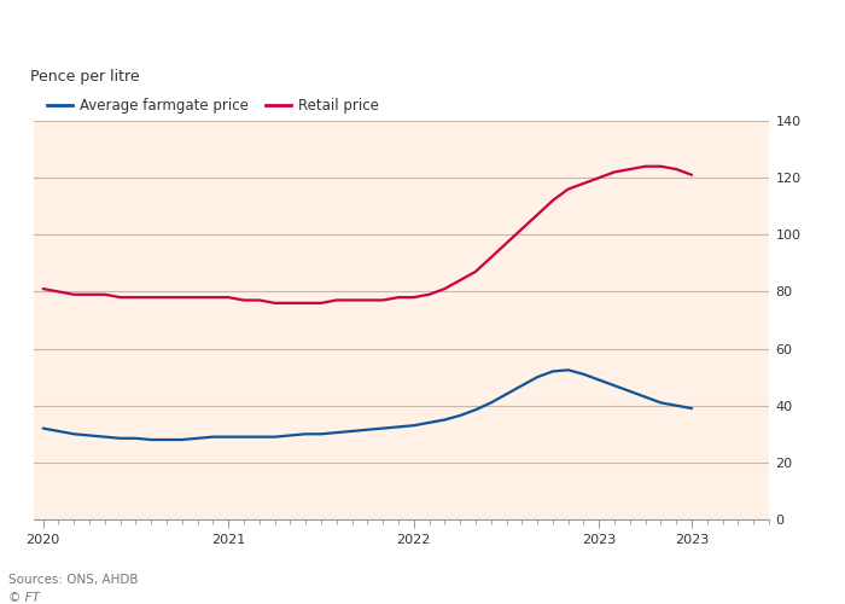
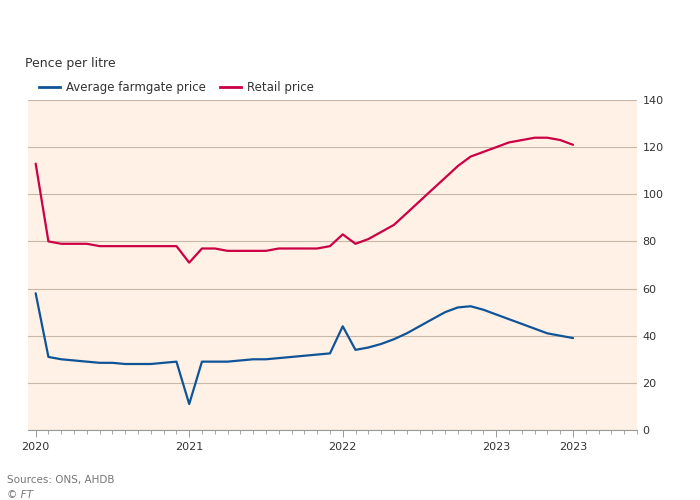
Average farmgate price/2020: 32.0 -> 58.0
Retail price/2020: 81 -> 113
Average farmgate price/2021: 29.0 -> 11.0
Retail price/2021: 78 -> 71
Average farmgate price/2022: 33.0 -> 44.0
Retail price/2022: 78 -> 83
